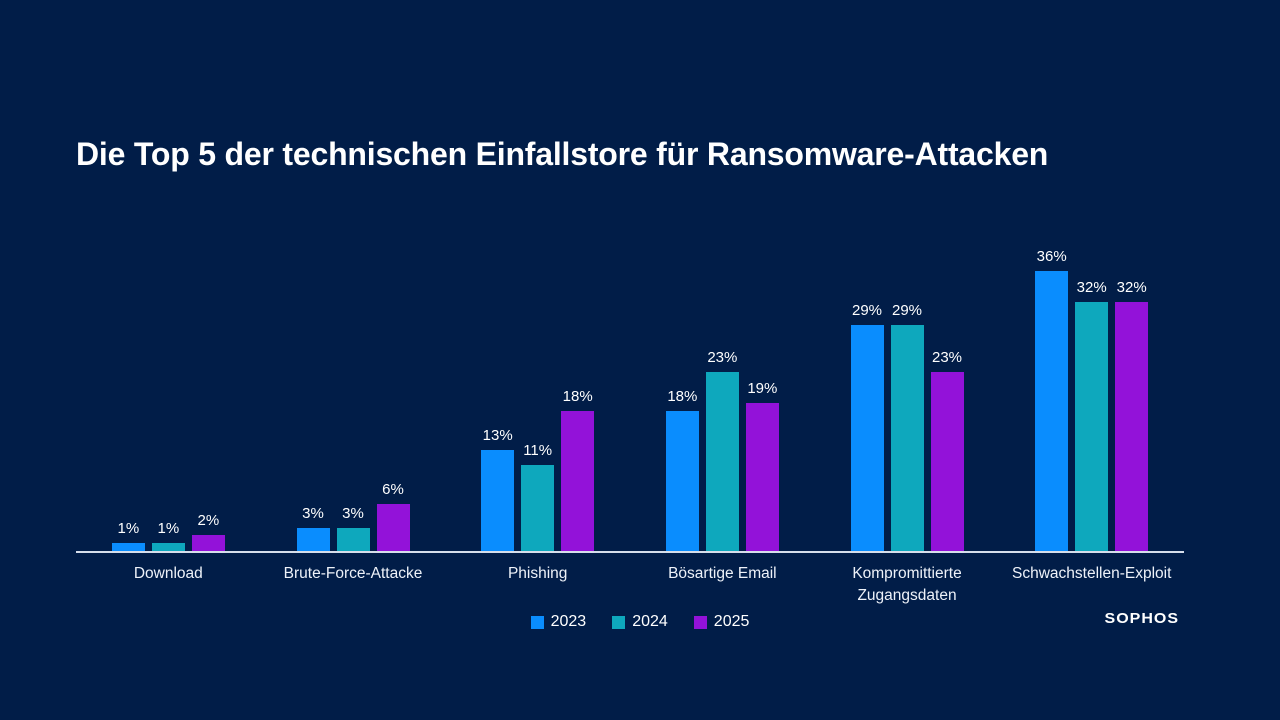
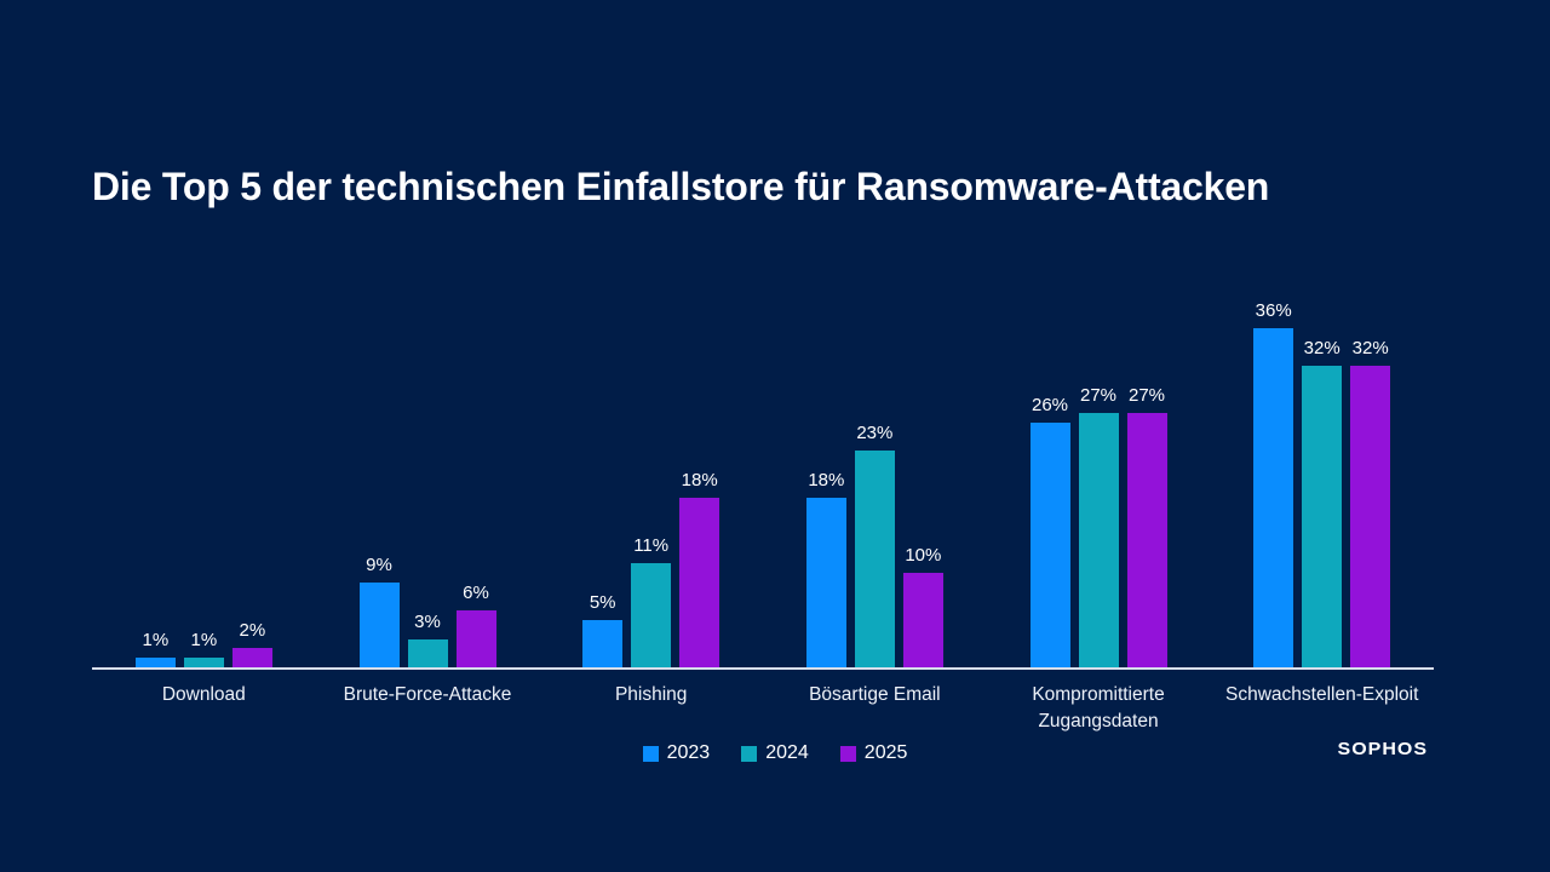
2023/Brute-Force-Attacke: 3% -> 9%
2023/Phishing: 13% -> 5%
2025/Bösartige Email: 19% -> 10%
2023/Kompromittierte Zugangsdaten: 29% -> 26%
2024/Kompromittierte Zugangsdaten: 29% -> 27%
2025/Kompromittierte Zugangsdaten: 23% -> 27%
